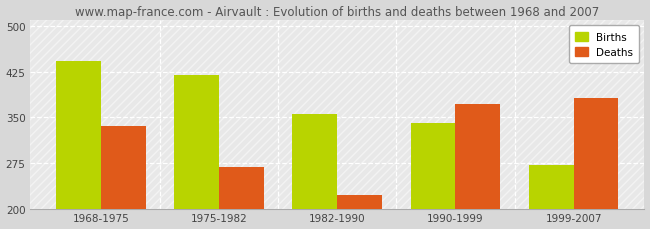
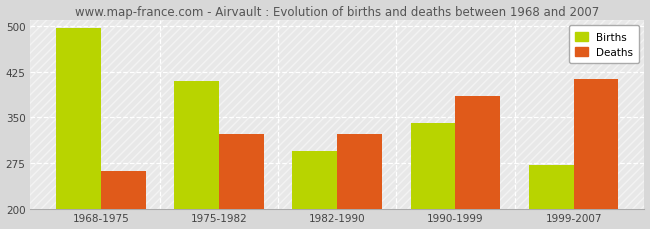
Births/1968-1975: 442 -> 497
Deaths/1968-1975: 336 -> 262
Births/1975-1982: 420 -> 410
Deaths/1975-1982: 268 -> 323
Births/1982-1990: 356 -> 295
Deaths/1982-1990: 222 -> 323
Deaths/1990-1999: 372 -> 385
Deaths/1999-2007: 382 -> 413
